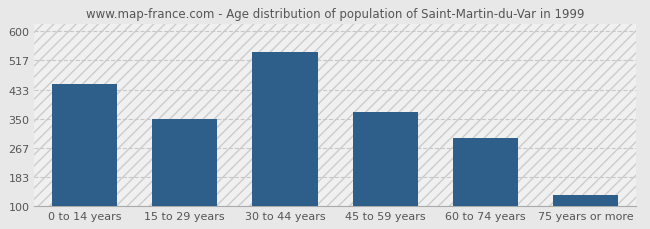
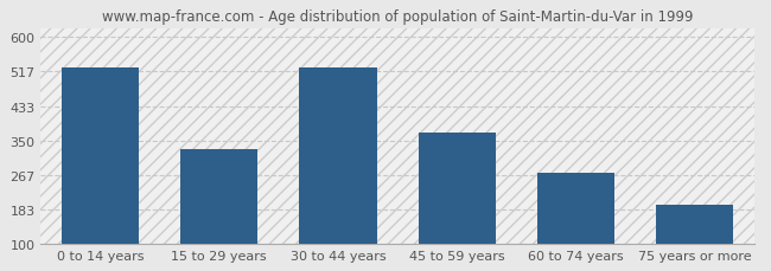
0 to 14 years: 450 -> 525
15 to 29 years: 350 -> 330
30 to 44 years: 541 -> 525
60 to 74 years: 295 -> 270
75 years or more: 130 -> 195
